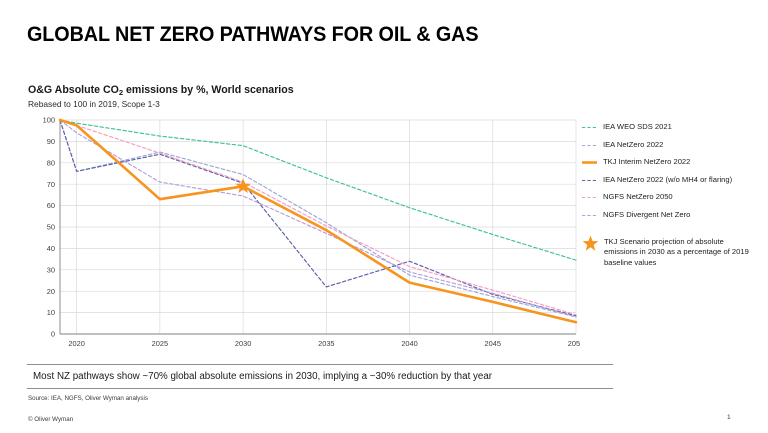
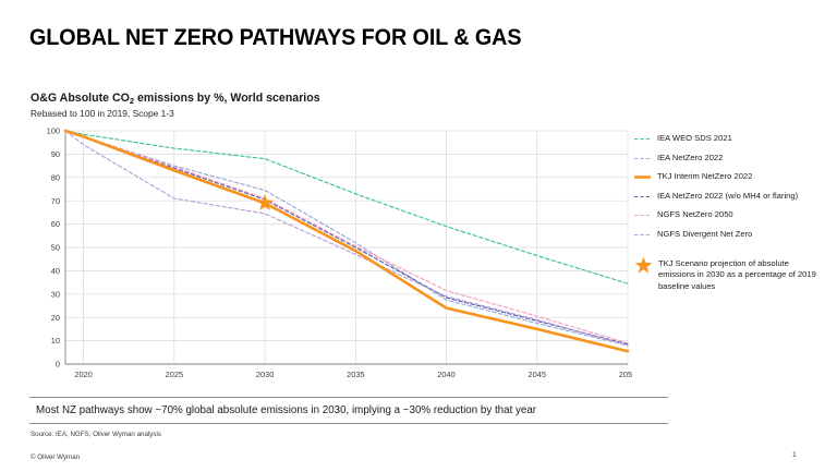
IEA NetZero 2022/2020: 76 -> 98
IEA NetZero 2022 (w/o MH4 or flaring)/2020: 76 -> 98
TKJ Interim NetZero 2022/2025: 63 -> 83
IEA NetZero 2022 (w/o MH4 or flaring)/2035: 22 -> 50
IEA NetZero 2022 (w/o MH4 or flaring)/2040: 34 -> 28
